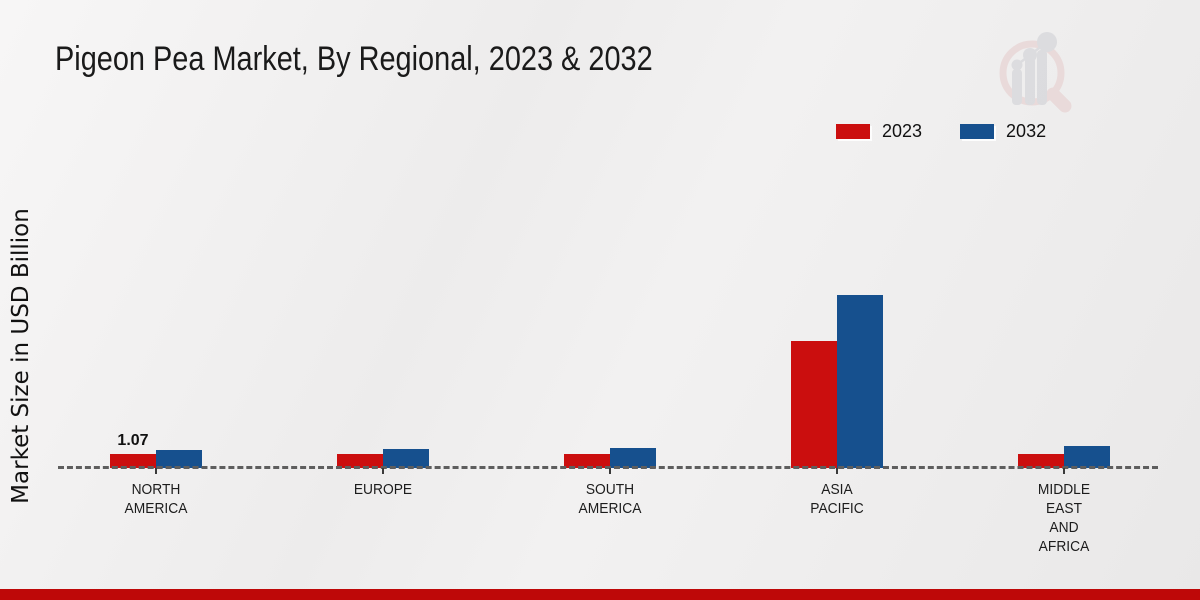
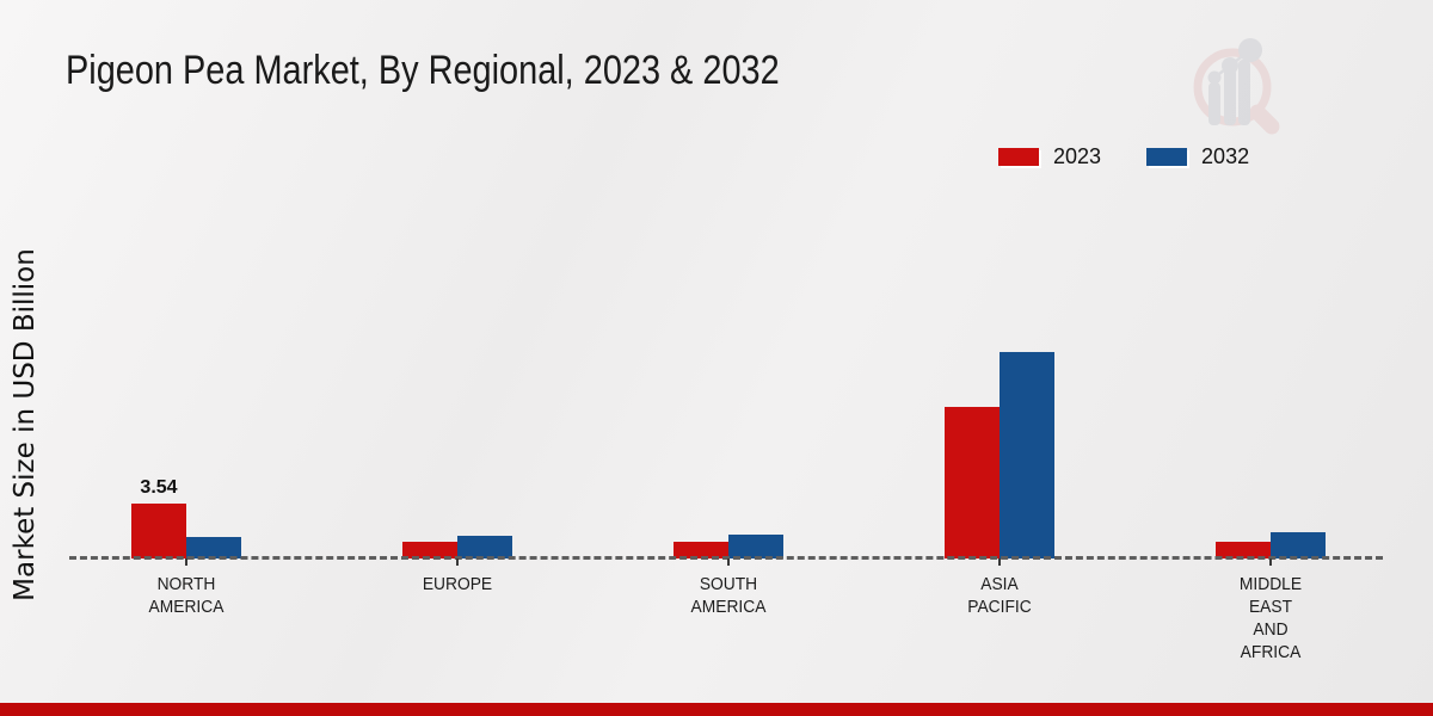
2023/NORTH AMERICA: 1.07 -> 3.54
